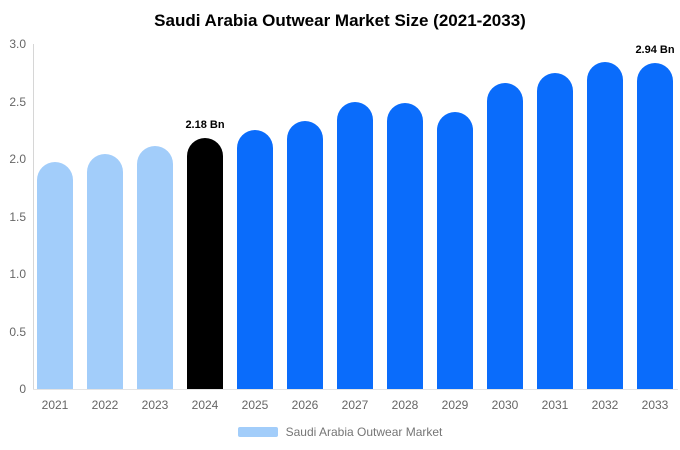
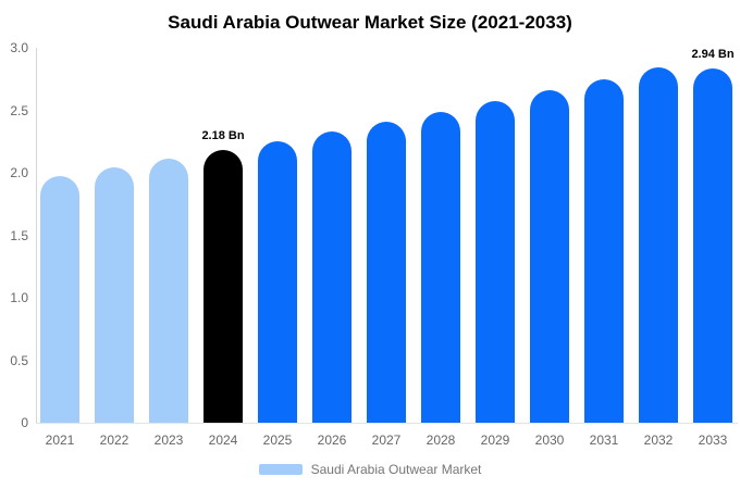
2027: 2.50 -> 2.41
2029: 2.41 -> 2.57
